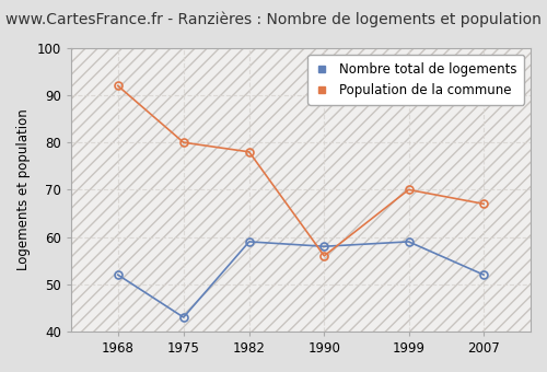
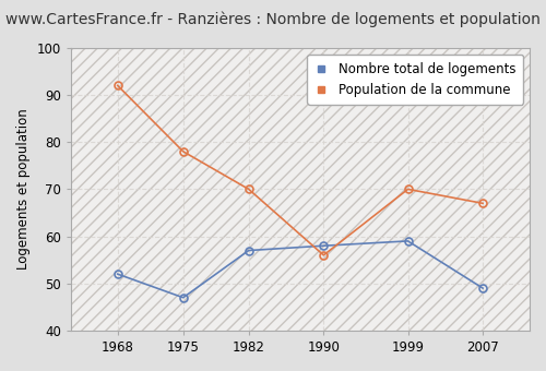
Nombre total de logements/1975: 43 -> 47
Population de la commune/1975: 80 -> 78
Nombre total de logements/1982: 59 -> 57
Population de la commune/1982: 78 -> 70
Nombre total de logements/2007: 52 -> 49
